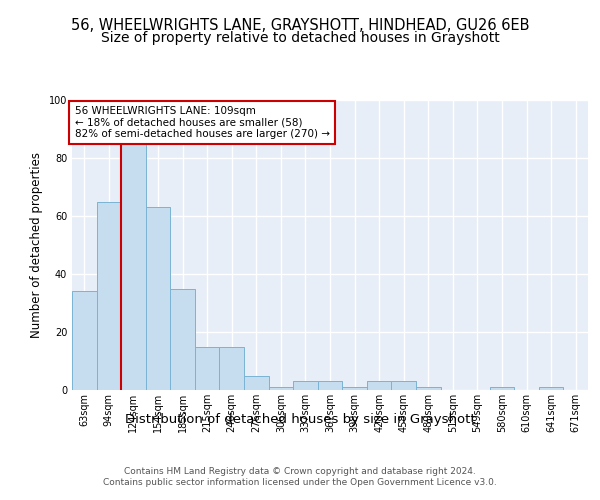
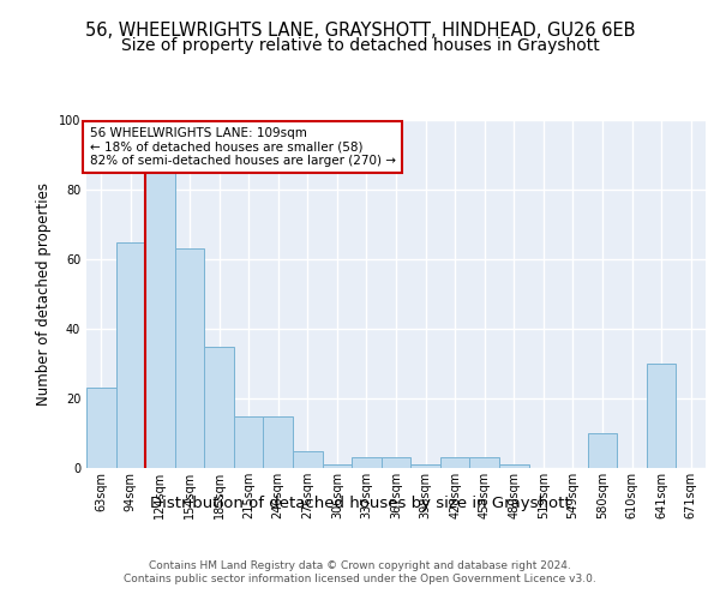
63sqm: 34 -> 23
580sqm: 1 -> 10
641sqm: 1 -> 30
